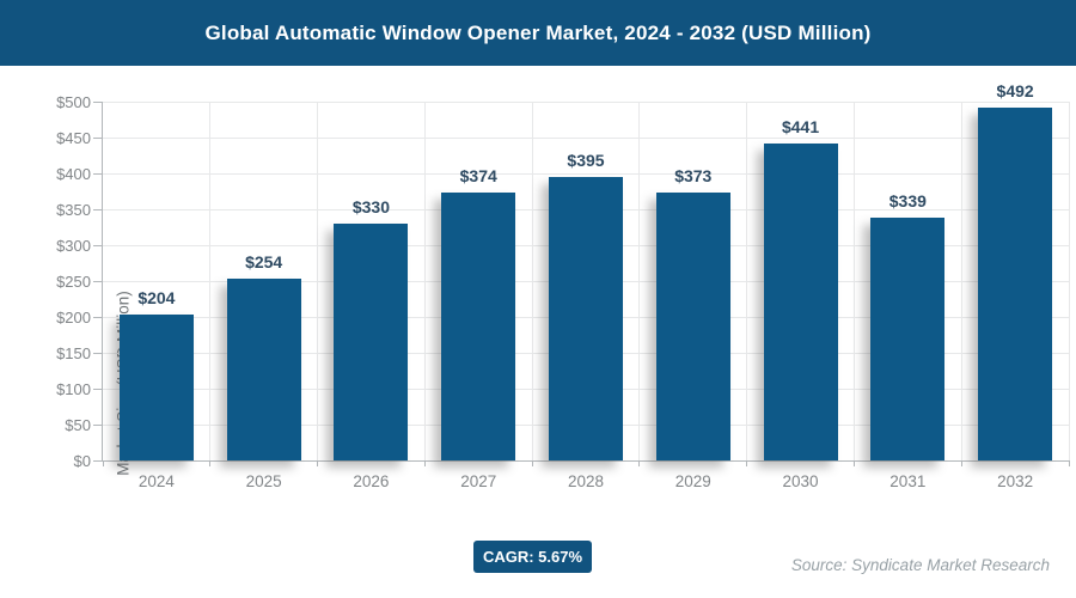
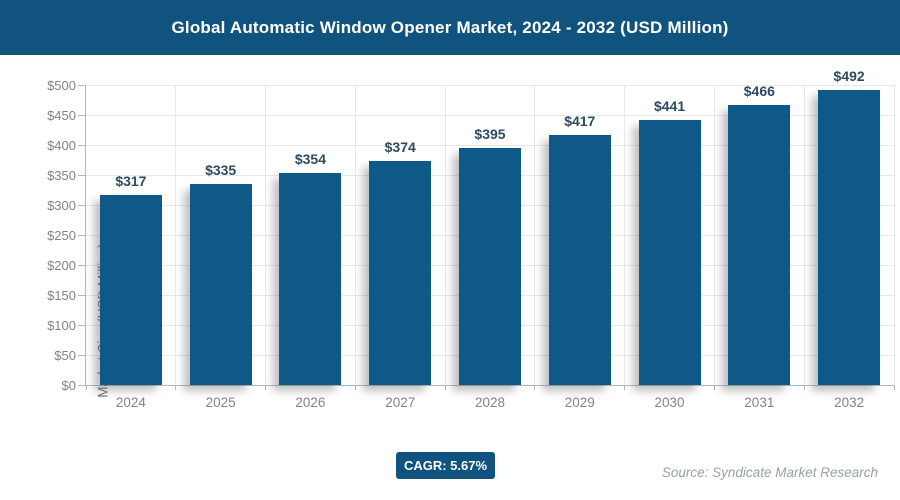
2024: $204 -> $317
2025: $254 -> $335
2026: $330 -> $354
2029: $373 -> $417
2031: $339 -> $466
